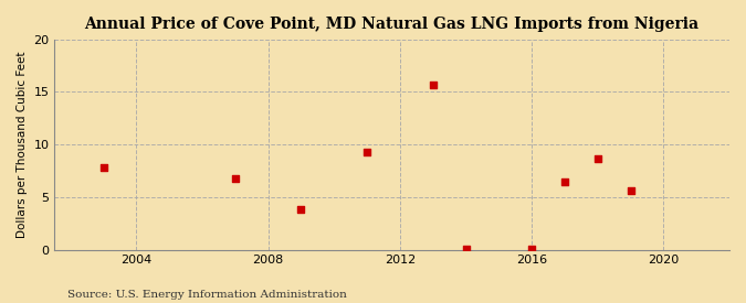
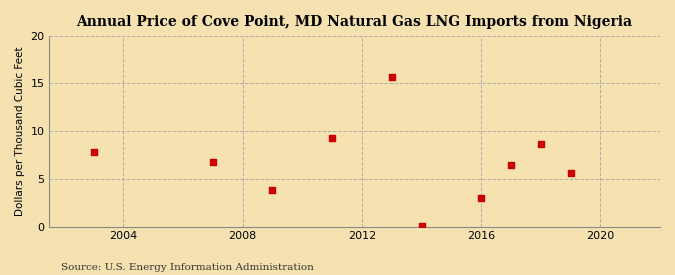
2016: 0.1 -> 3.0
